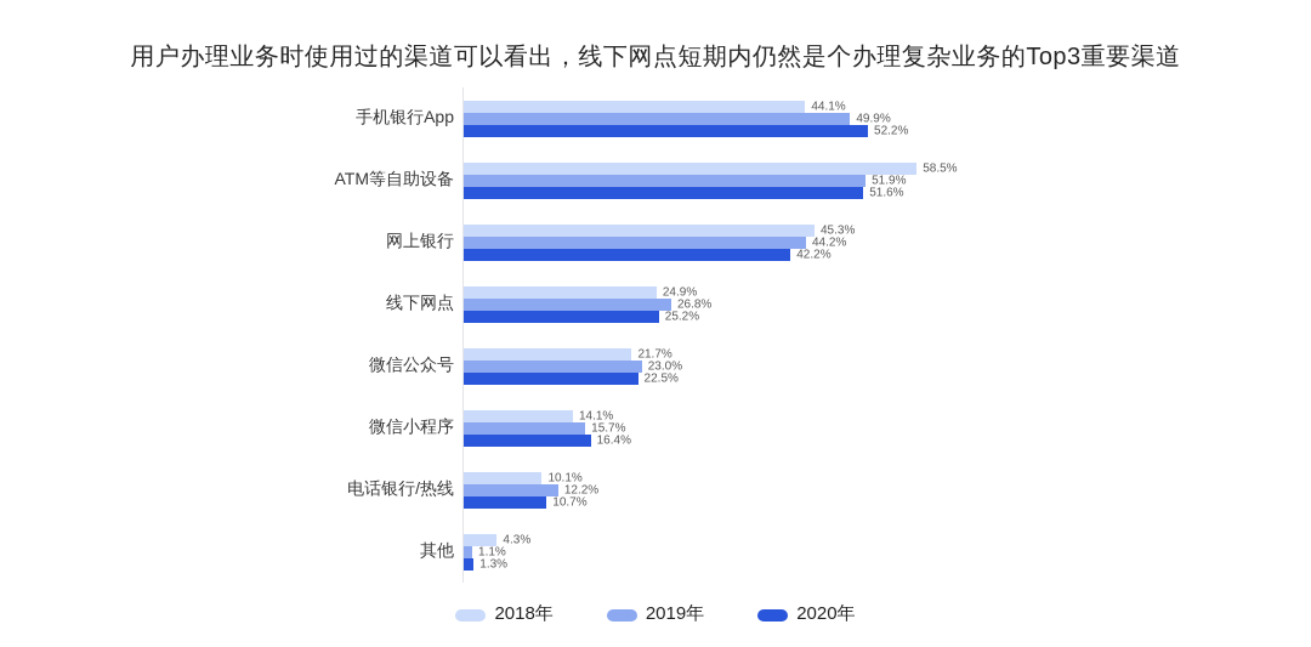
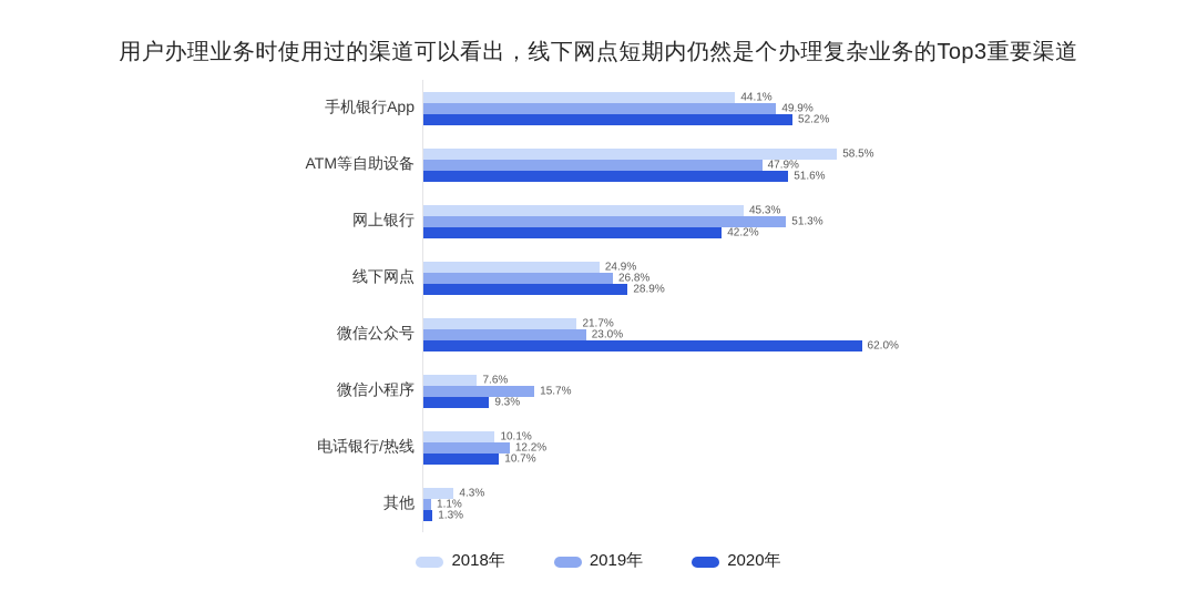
2019年/ATM等自助设备: 51.9% -> 47.9%
2019年/网上银行: 44.2% -> 51.3%
2020年/线下网点: 25.2% -> 28.9%
2020年/微信公众号: 22.5% -> 62.0%
2018年/微信小程序: 14.1% -> 7.6%
2020年/微信小程序: 16.4% -> 9.3%
